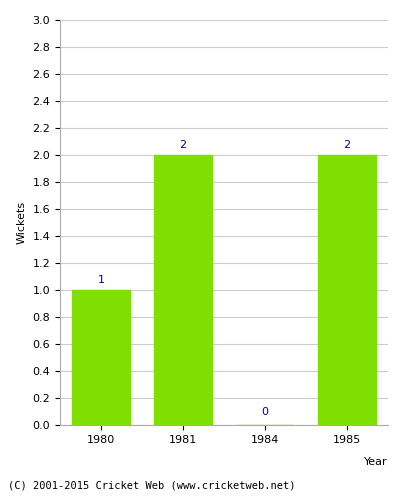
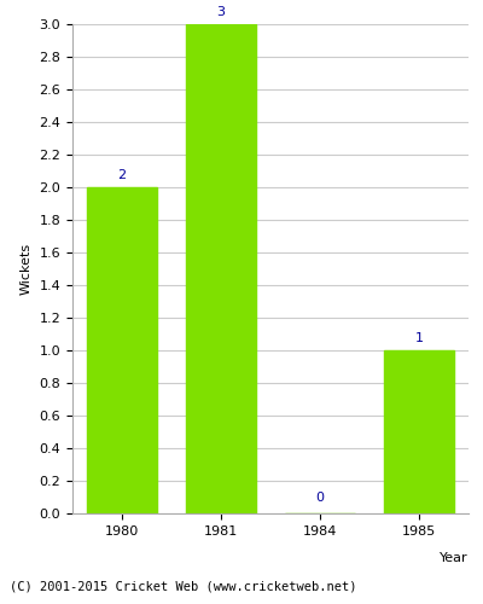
1980: 1 -> 2
1981: 2 -> 3
1985: 2 -> 1
